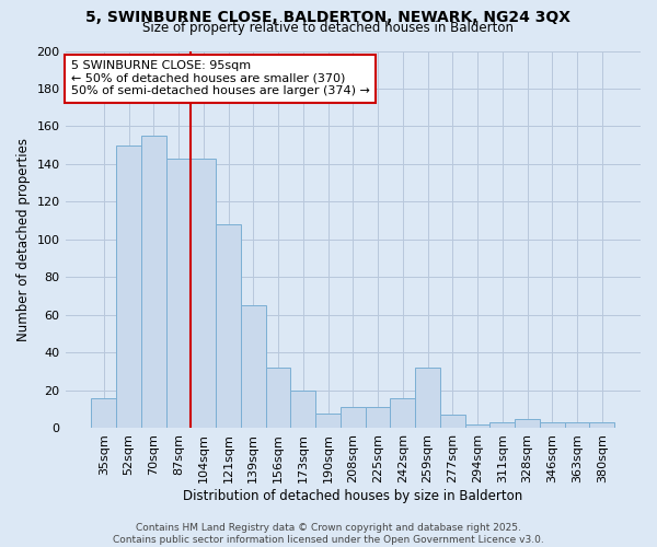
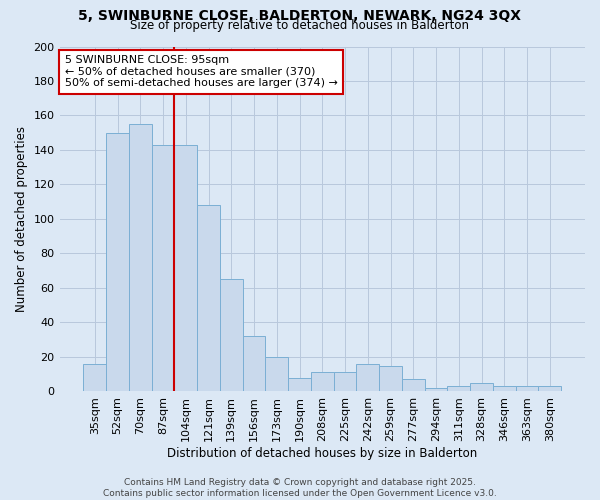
259sqm: 32 -> 15
